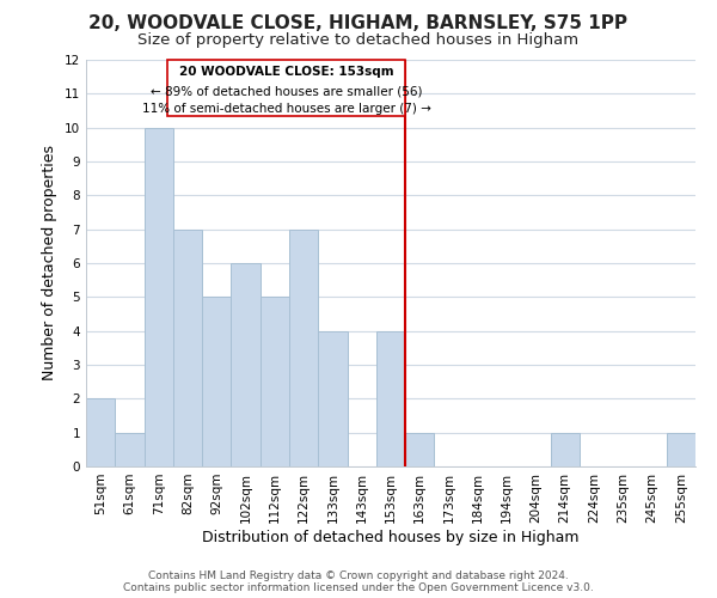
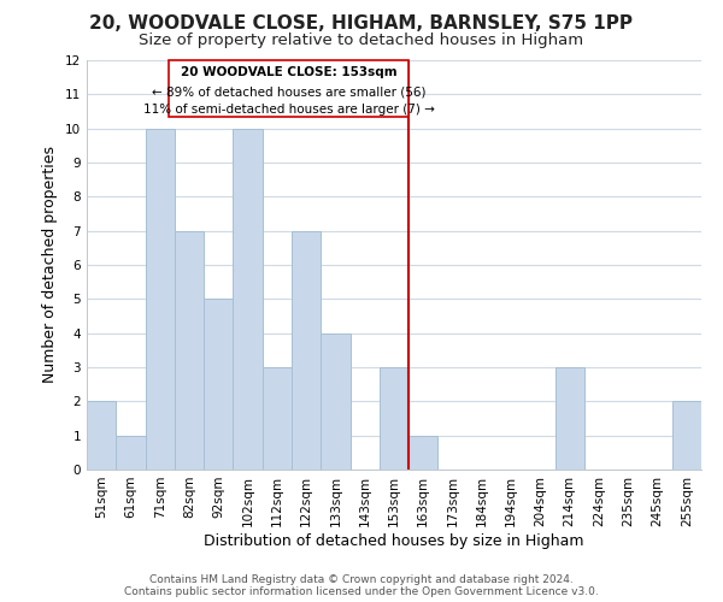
102sqm: 6 -> 10
112sqm: 5 -> 3
153sqm: 4 -> 3
214sqm: 1 -> 3
255sqm: 1 -> 2
